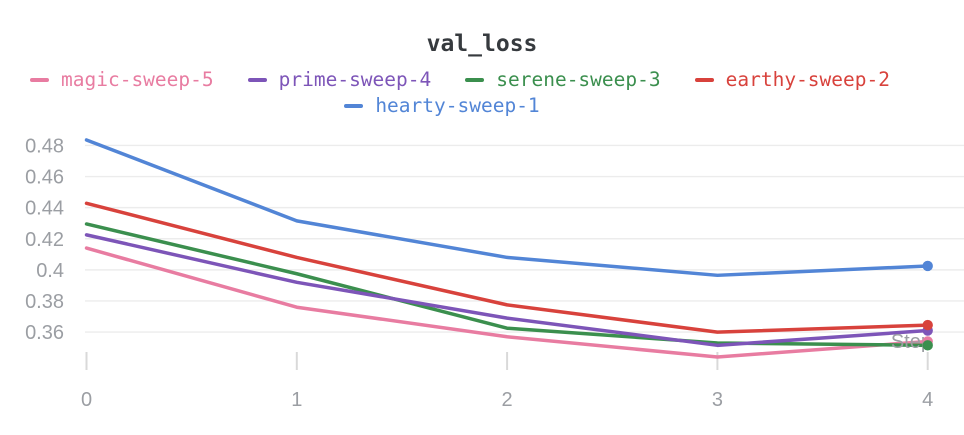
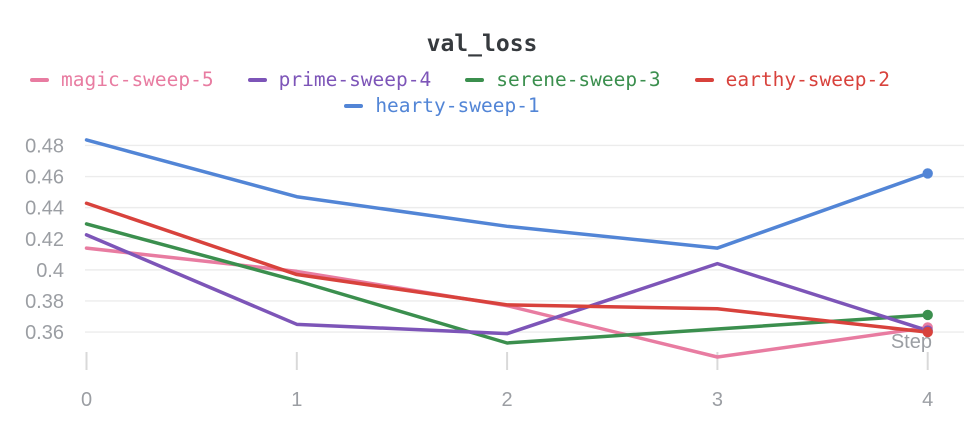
magic-sweep-5/1: 0.376 -> 0.399
serene-sweep-3/1: 0.398 -> 0.393
prime-sweep-4/1: 0.392 -> 0.365
earthy-sweep-2/1: 0.408 -> 0.397
hearty-sweep-1/1: 0.431 -> 0.447
magic-sweep-5/2: 0.357 -> 0.377
serene-sweep-3/2: 0.362 -> 0.353
prime-sweep-4/2: 0.369 -> 0.359
hearty-sweep-1/2: 0.408 -> 0.428
serene-sweep-3/3: 0.353 -> 0.362
prime-sweep-4/3: 0.351 -> 0.404
earthy-sweep-2/3: 0.360 -> 0.375
hearty-sweep-1/3: 0.397 -> 0.414
magic-sweep-5/4: 0.354 -> 0.363
serene-sweep-3/4: 0.351 -> 0.371
earthy-sweep-2/4: 0.364 -> 0.360
hearty-sweep-1/4: 0.403 -> 0.462
